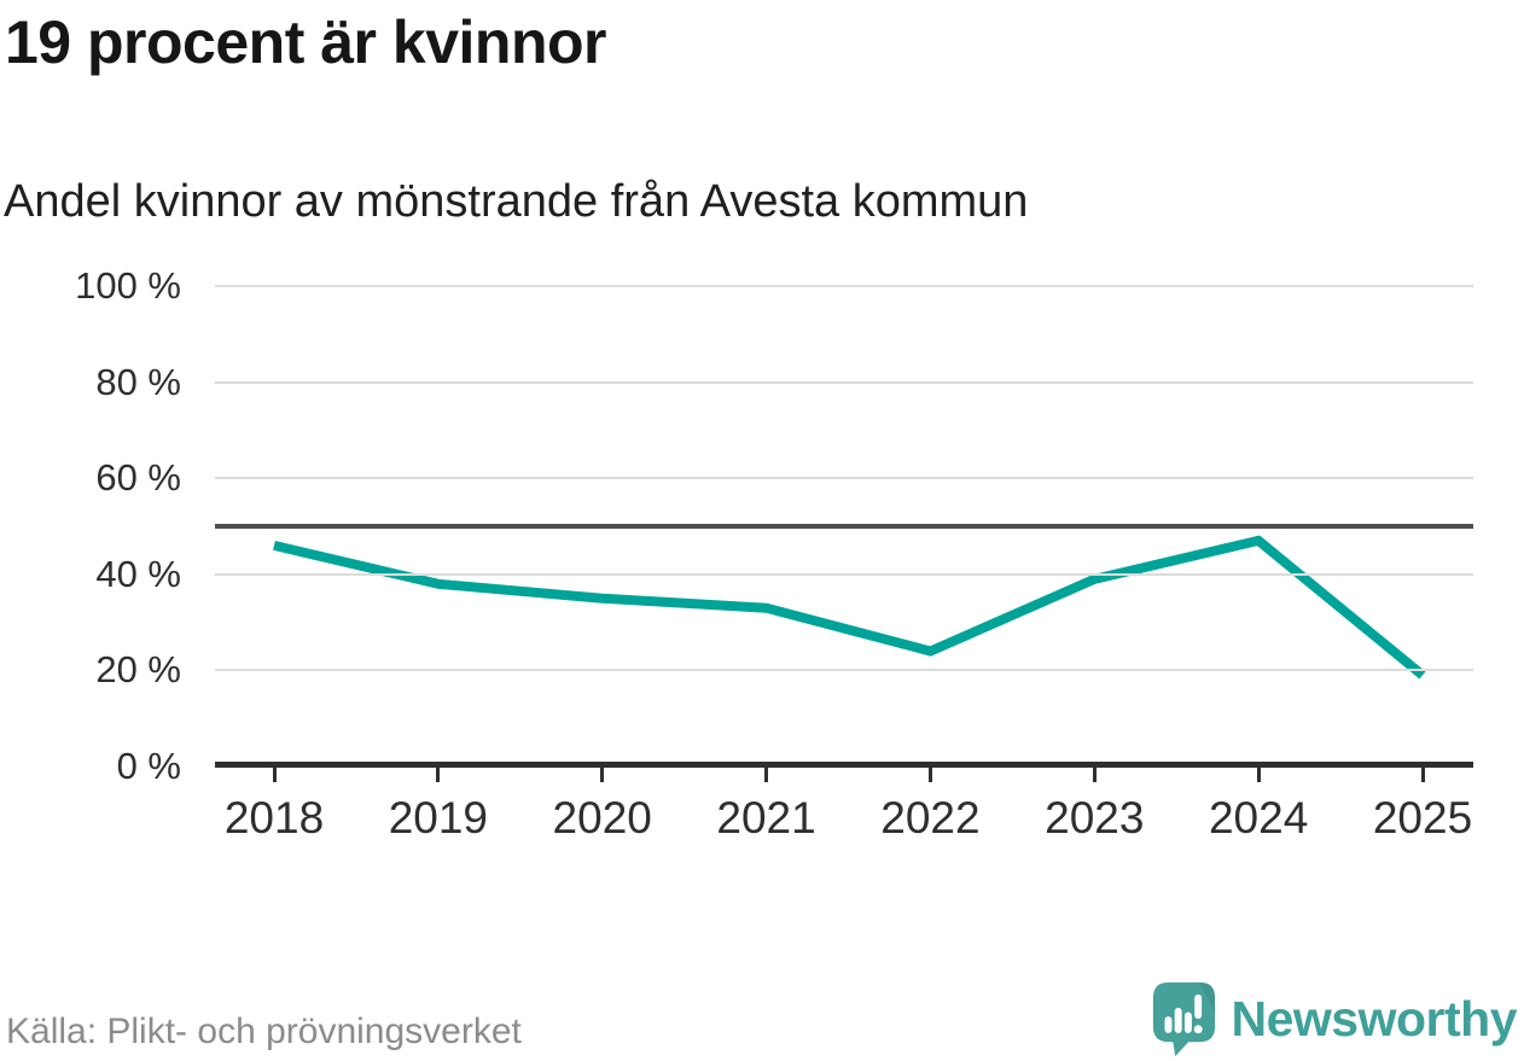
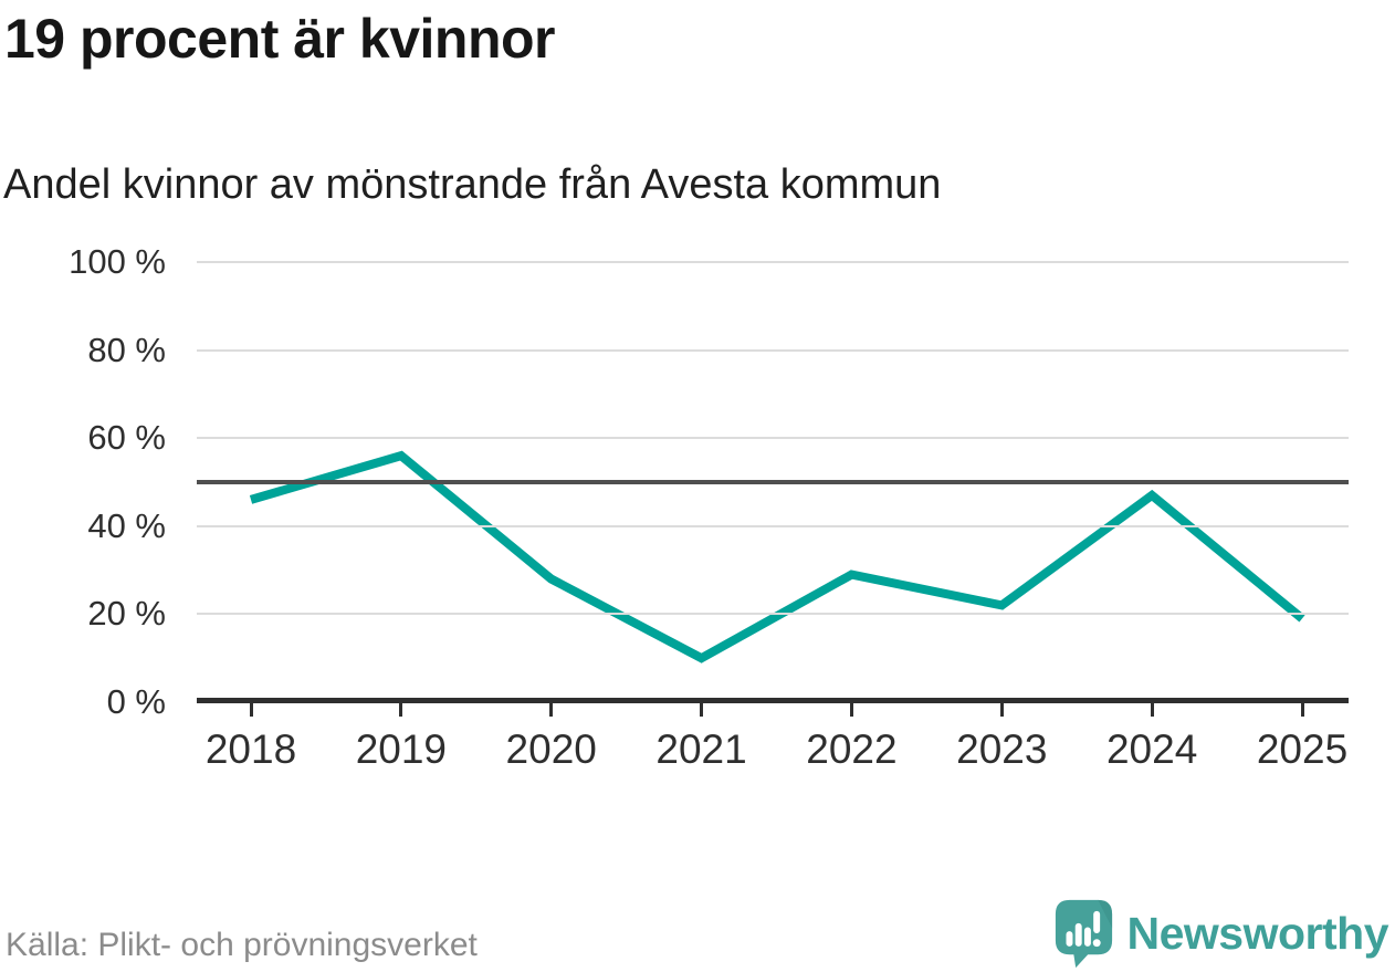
2019: 38% -> 56%
2020: 35% -> 28%
2021: 33% -> 10%
2022: 24% -> 29%
2023: 39% -> 22%
